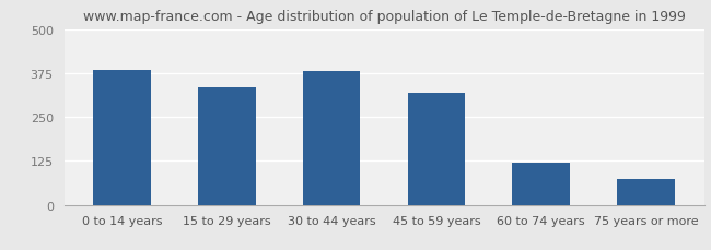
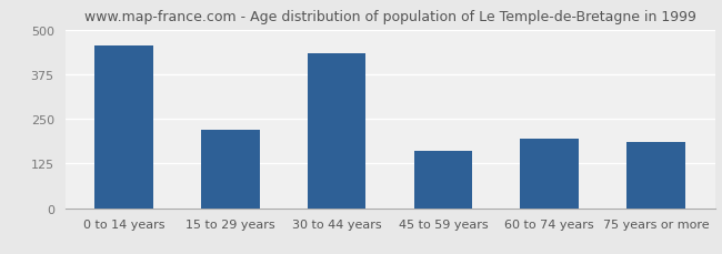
0 to 14 years: 383 -> 455
15 to 29 years: 335 -> 220
30 to 44 years: 381 -> 435
45 to 59 years: 318 -> 160
60 to 74 years: 120 -> 195
75 years or more: 72 -> 185
